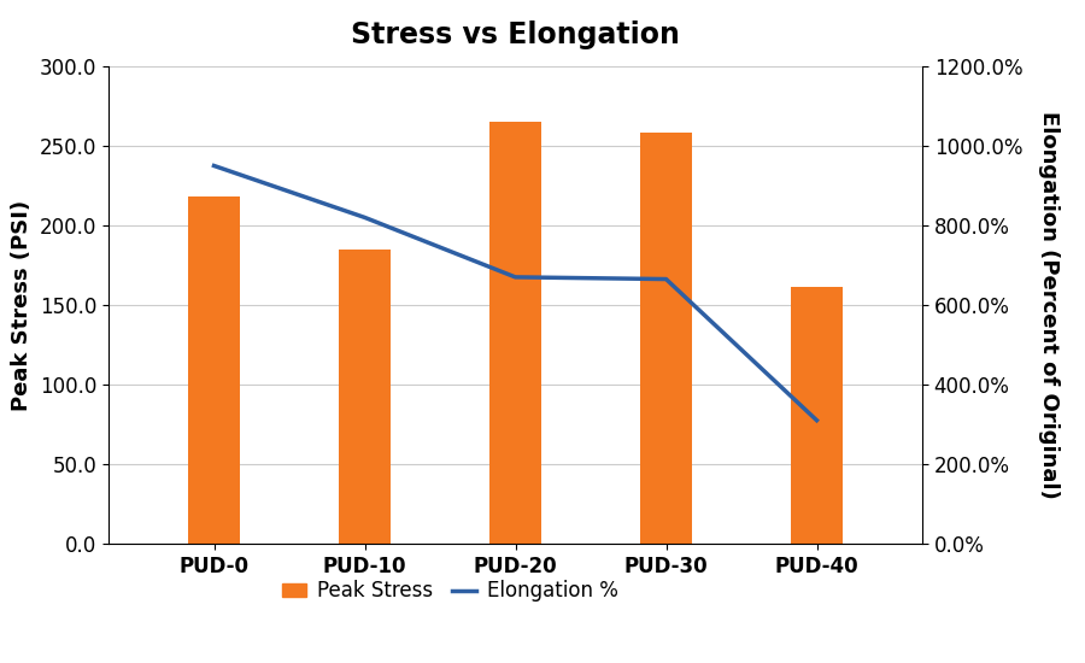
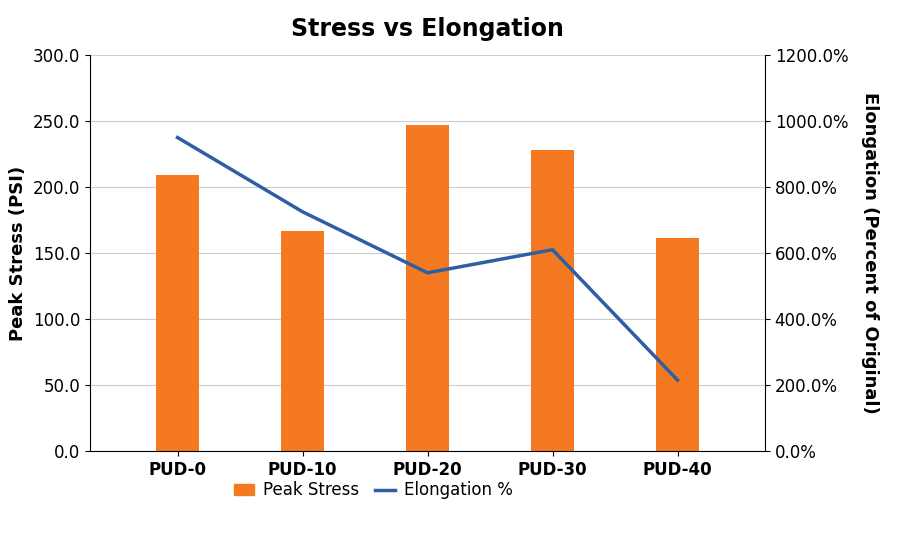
Peak Stress/PUD-0: 218 -> 209
Peak Stress/PUD-10: 185 -> 167
Elongation %/PUD-10: 820% -> 725%
Peak Stress/PUD-20: 265 -> 247
Elongation %/PUD-20: 670% -> 540%
Peak Stress/PUD-30: 258 -> 228
Elongation %/PUD-30: 665% -> 610%
Elongation %/PUD-40: 310% -> 215%
